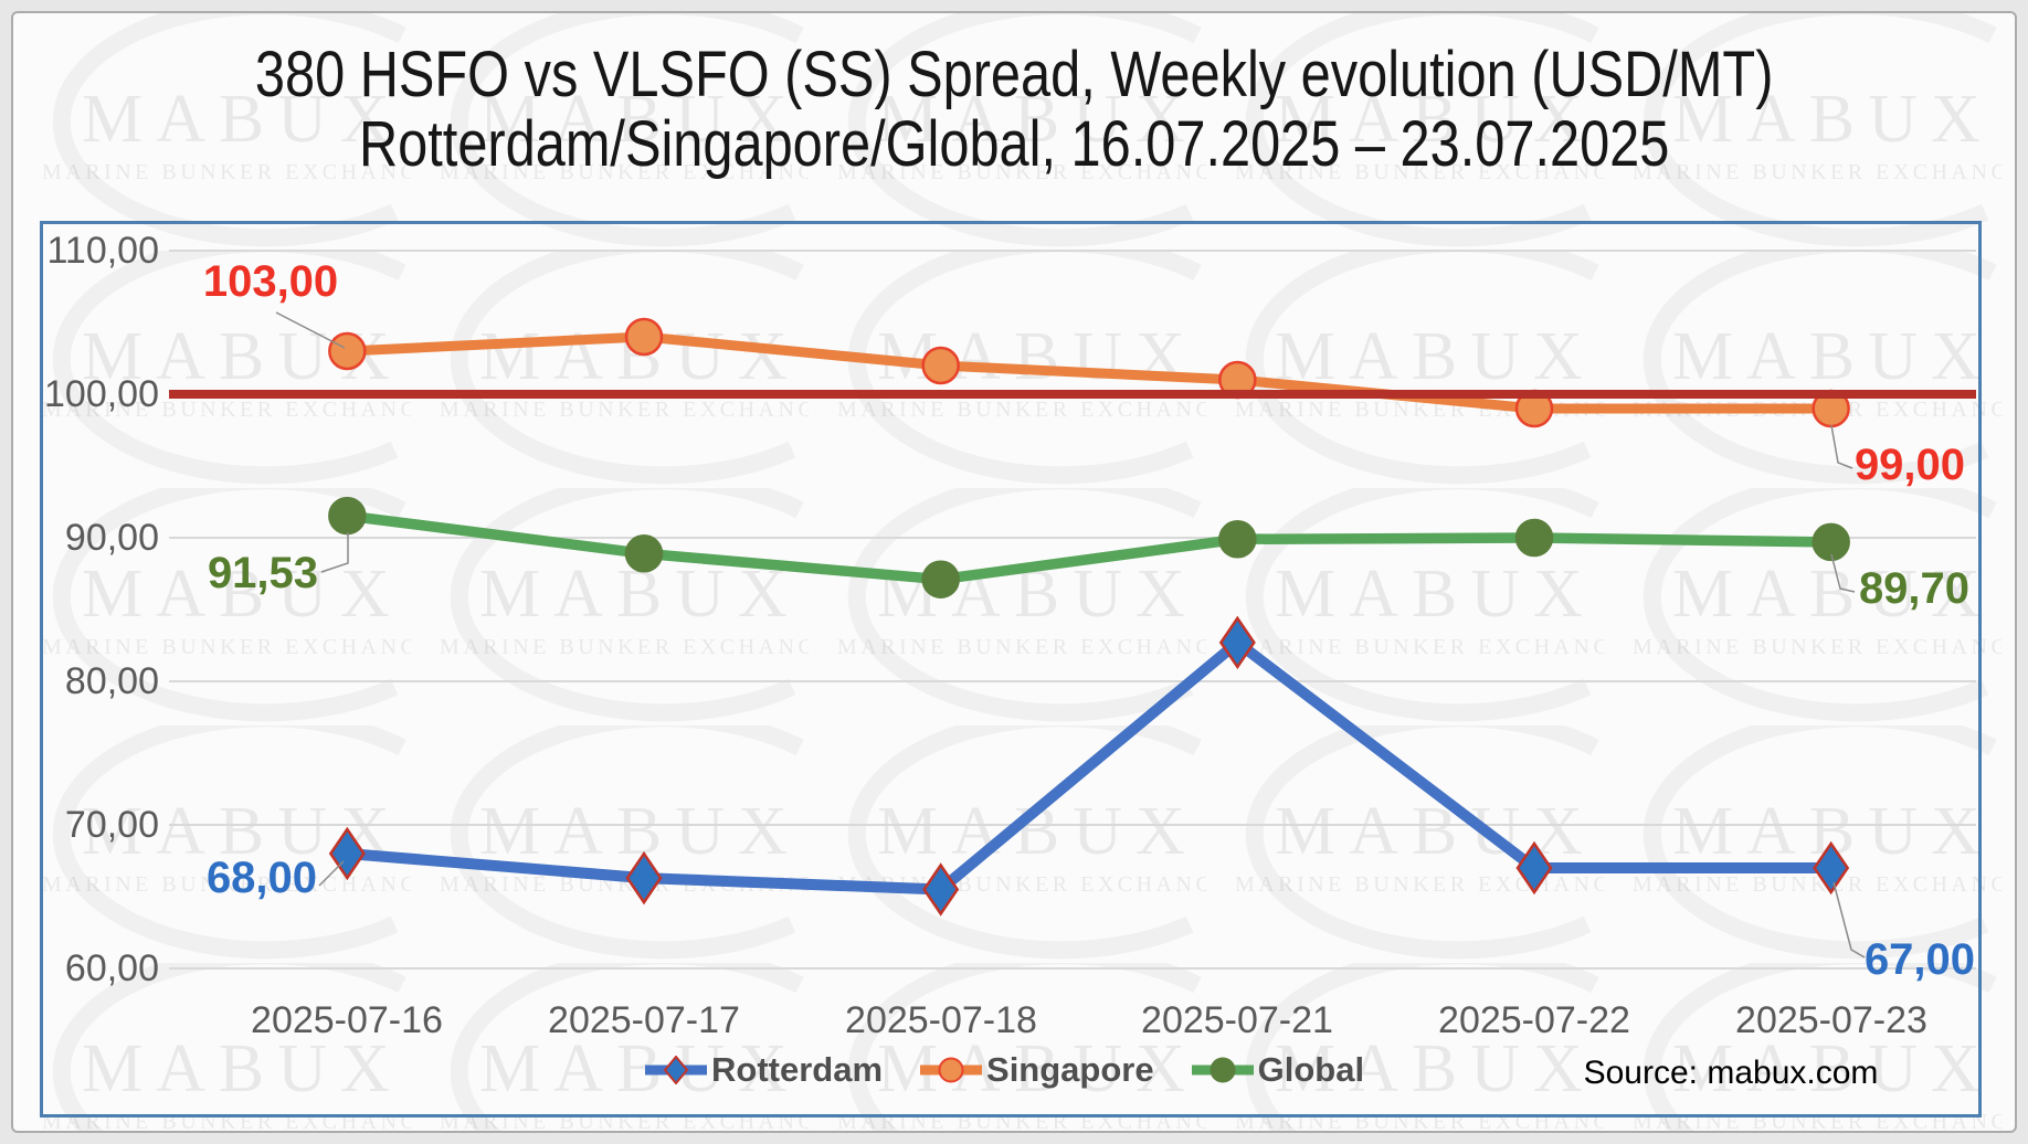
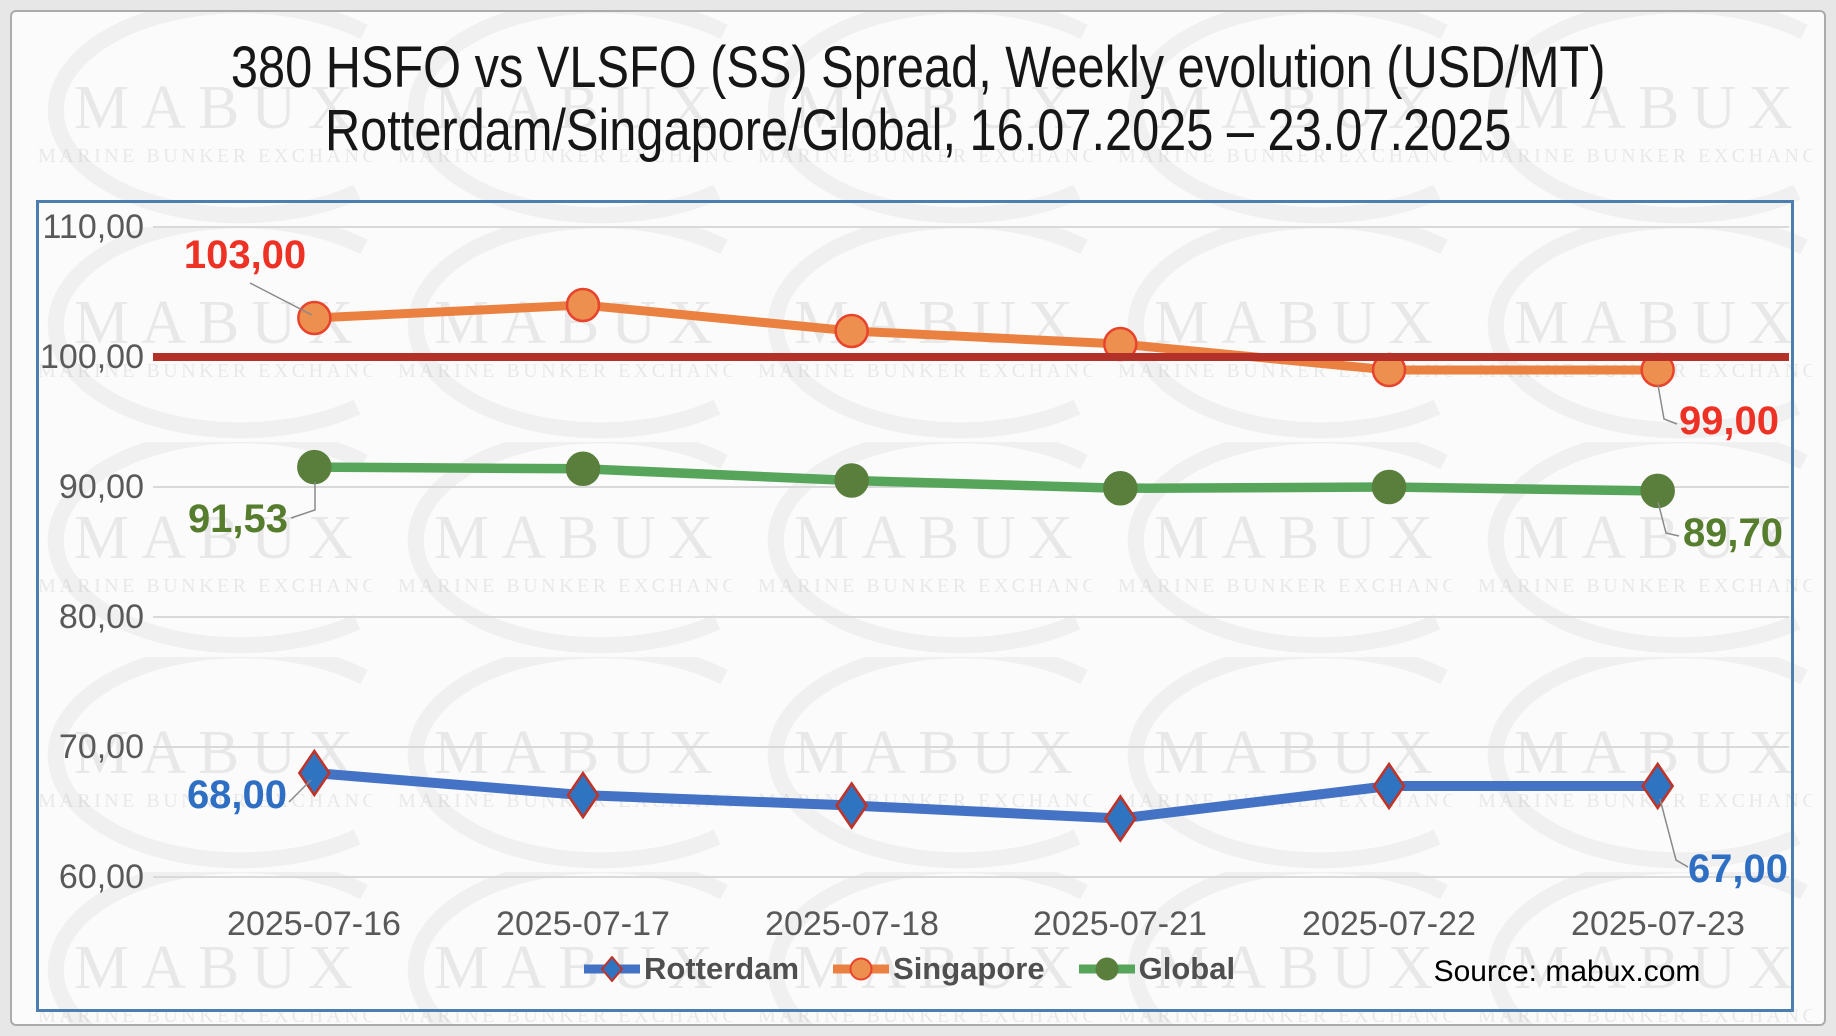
Global/2025-07-17: 88,9 -> 91,4
Global/2025-07-18: 87,1 -> 90,5
Rotterdam/2025-07-21: 82,7 -> 64,5
